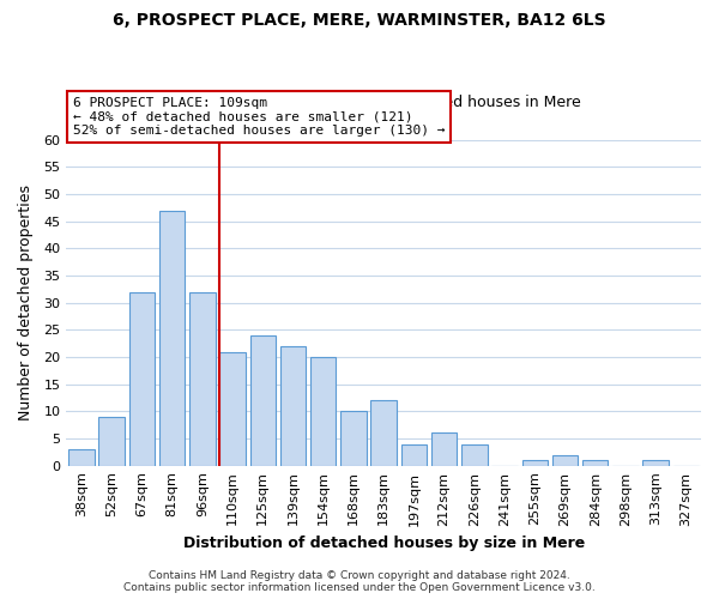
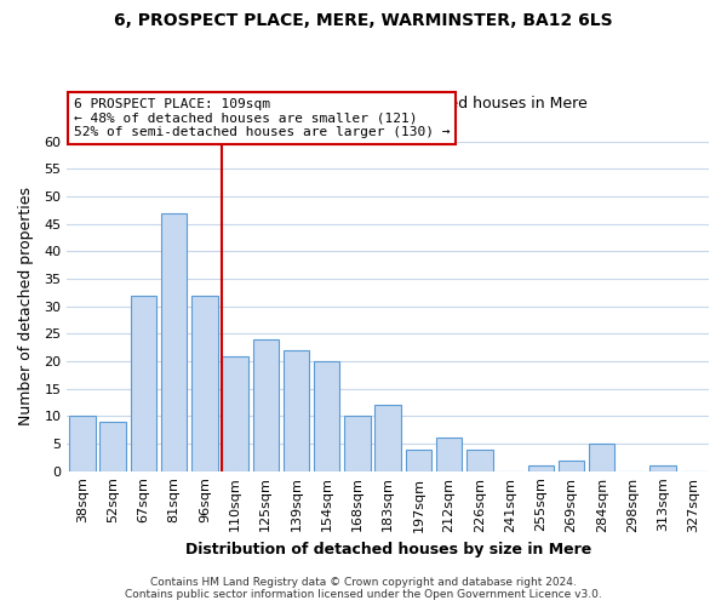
38sqm: 3 -> 10
284sqm: 1 -> 5
